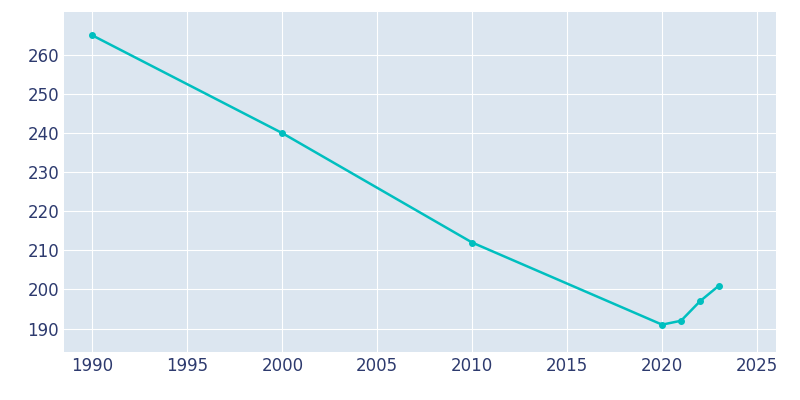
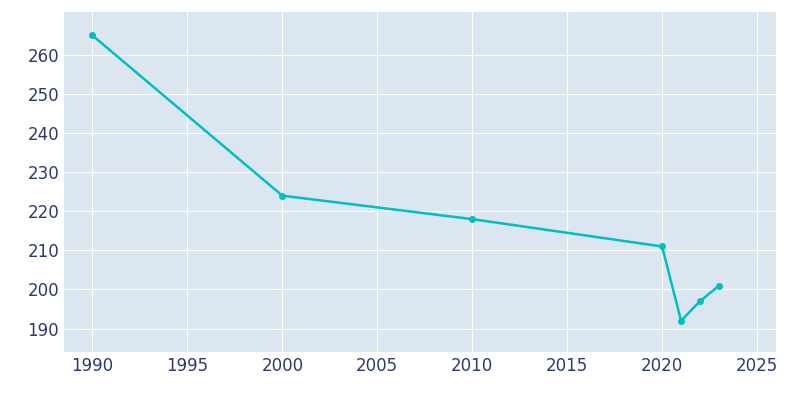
2000: 240 -> 224
2010: 212 -> 218
2020: 191 -> 211
